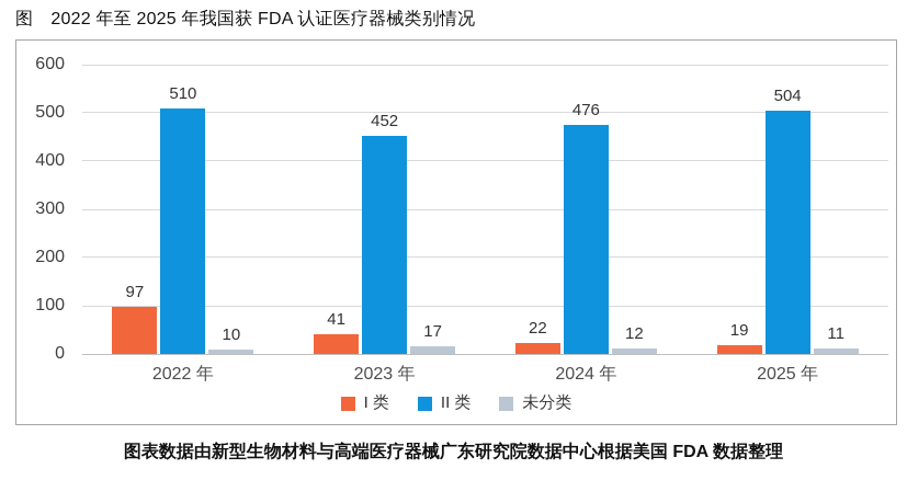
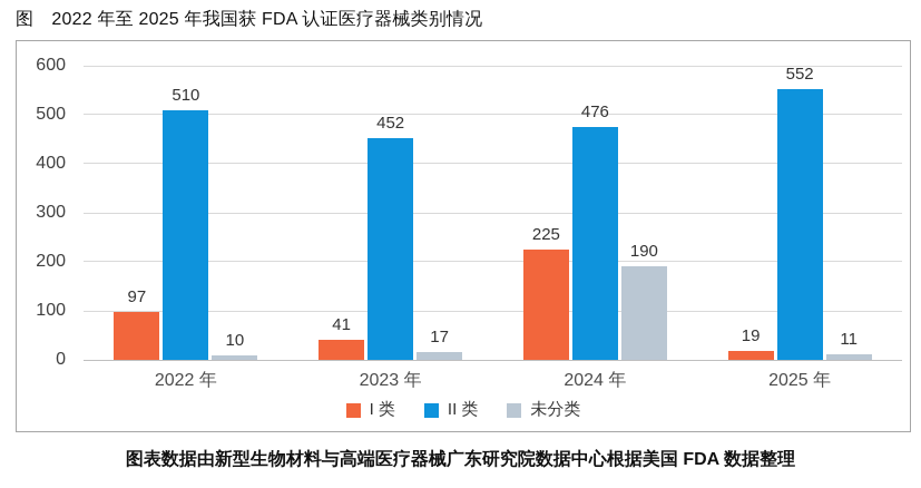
I 类/2024 年: 22 -> 225
未分类/2024 年: 12 -> 190
II 类/2025 年: 504 -> 552
